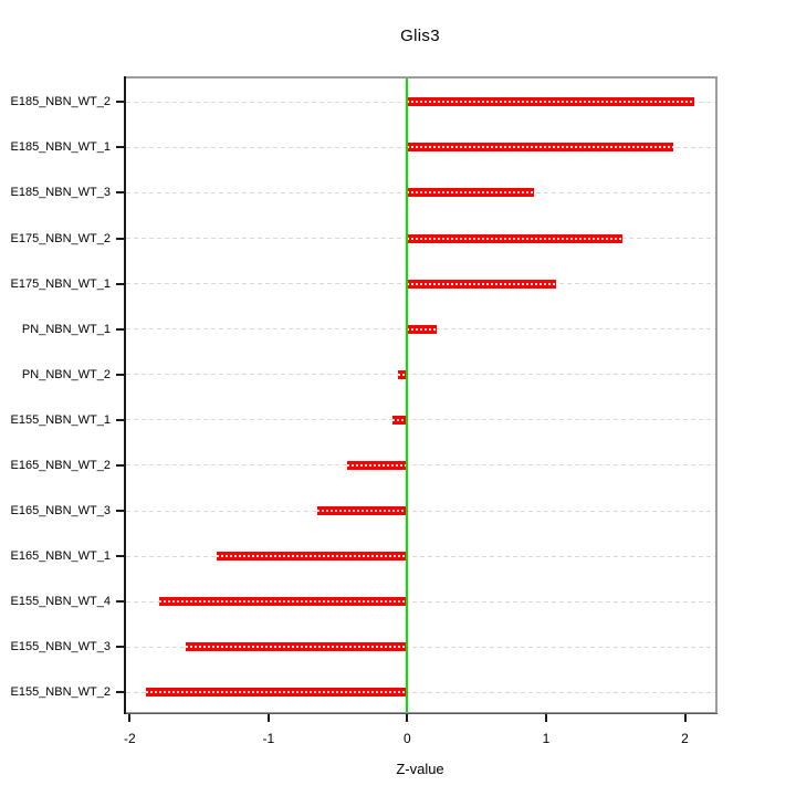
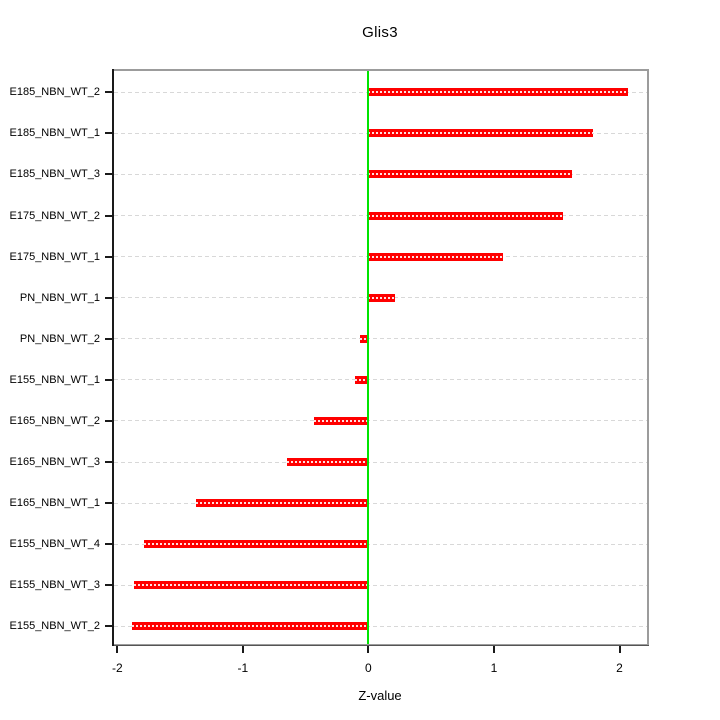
E185_NBN_WT_1: 1.92 -> 1.79
E185_NBN_WT_3: 0.91 -> 1.62
E155_NBN_WT_3: -1.60 -> -1.87
